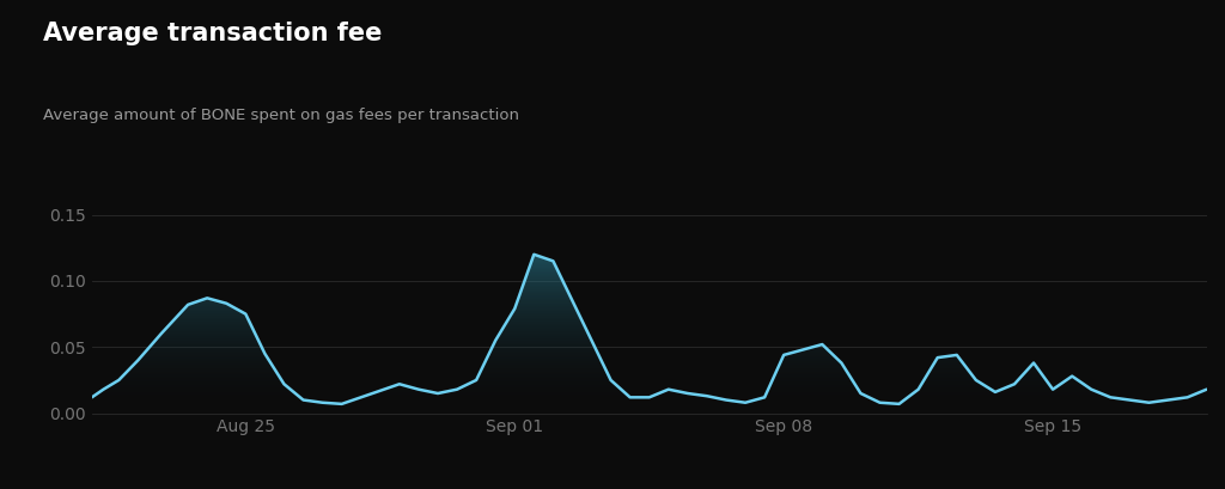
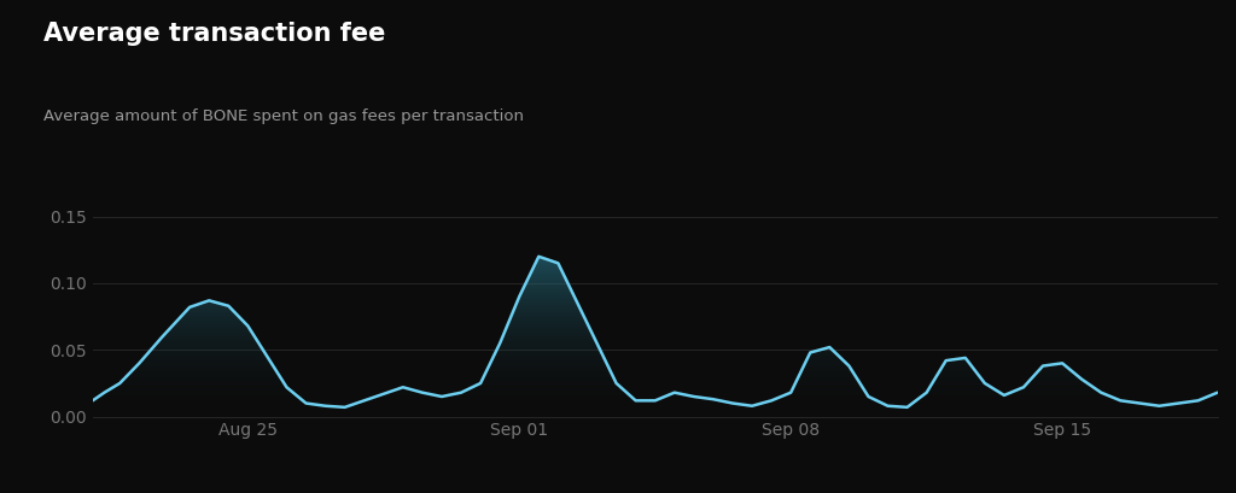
Aug 25: 0.075 -> 0.068
Sep 01: 0.079 -> 0.090
Sep 08: 0.044 -> 0.018
Sep 15: 0.018 -> 0.040
